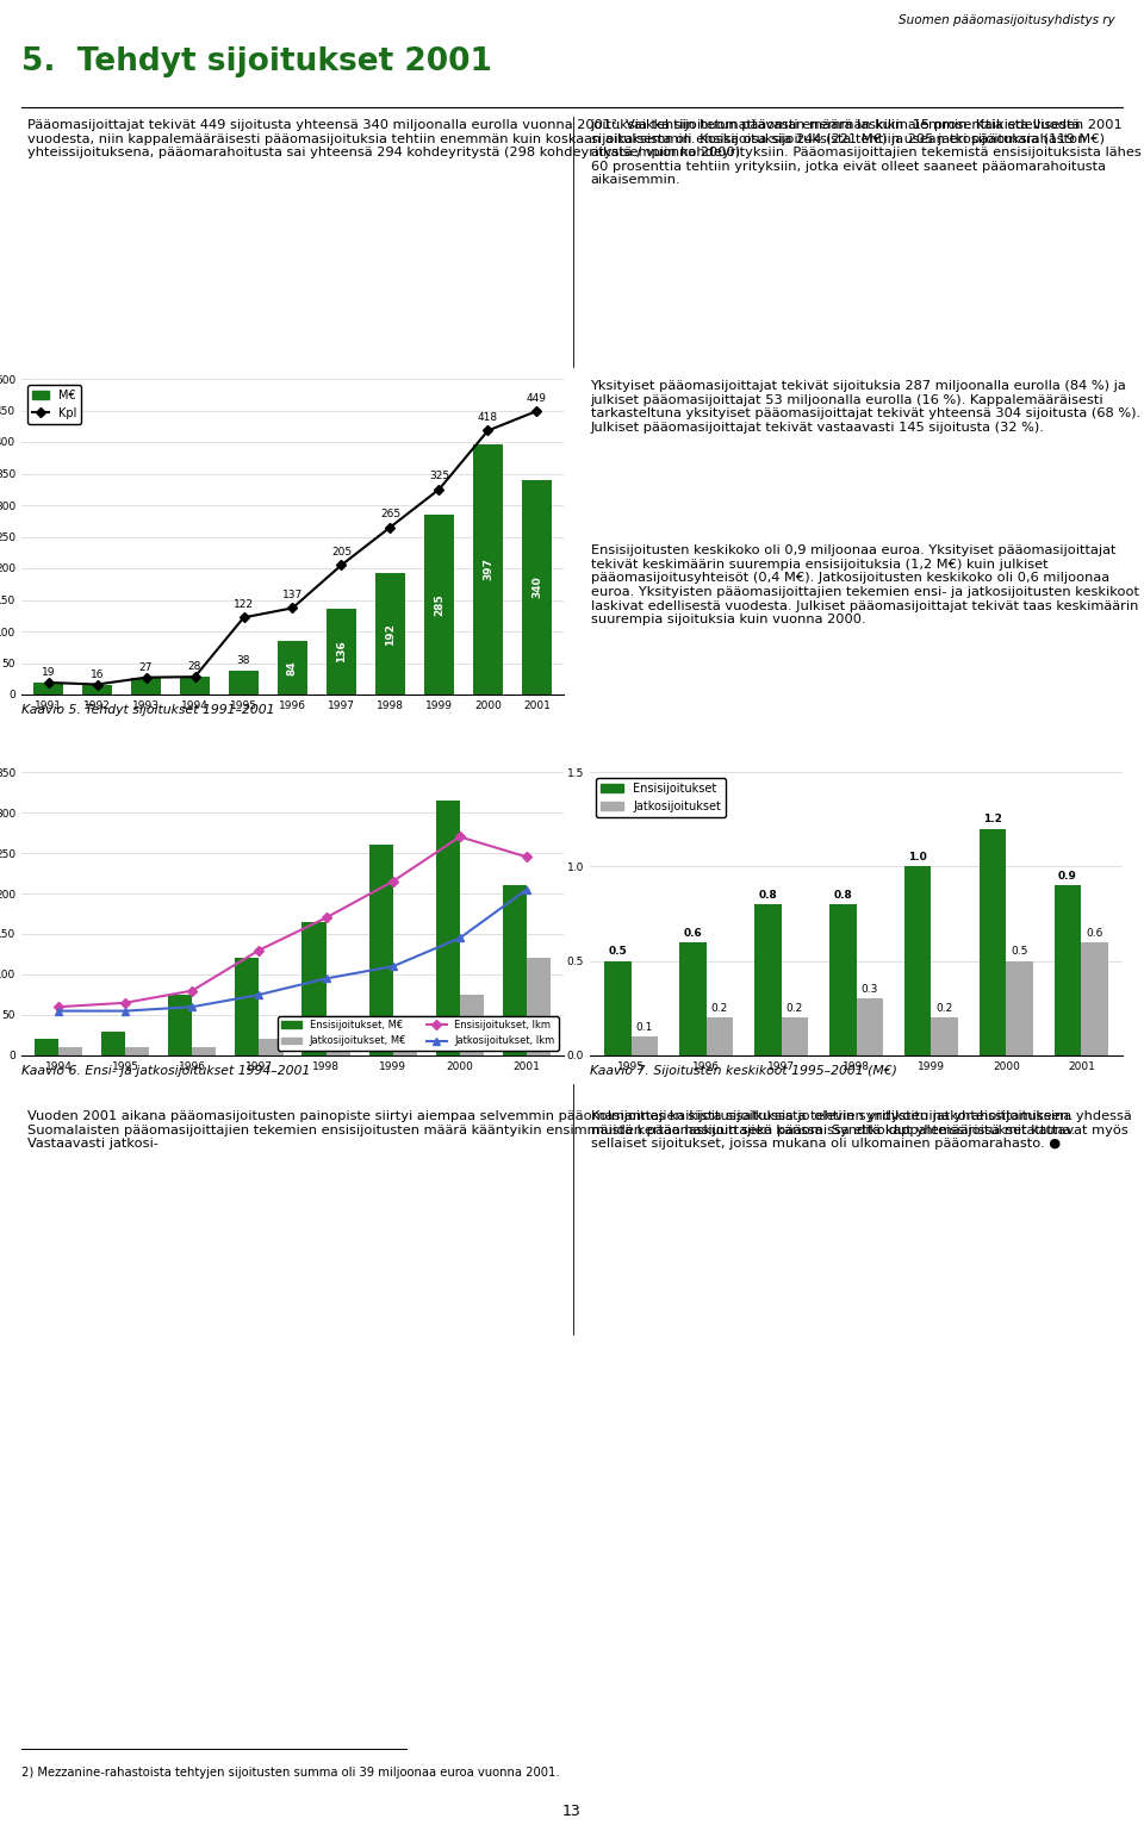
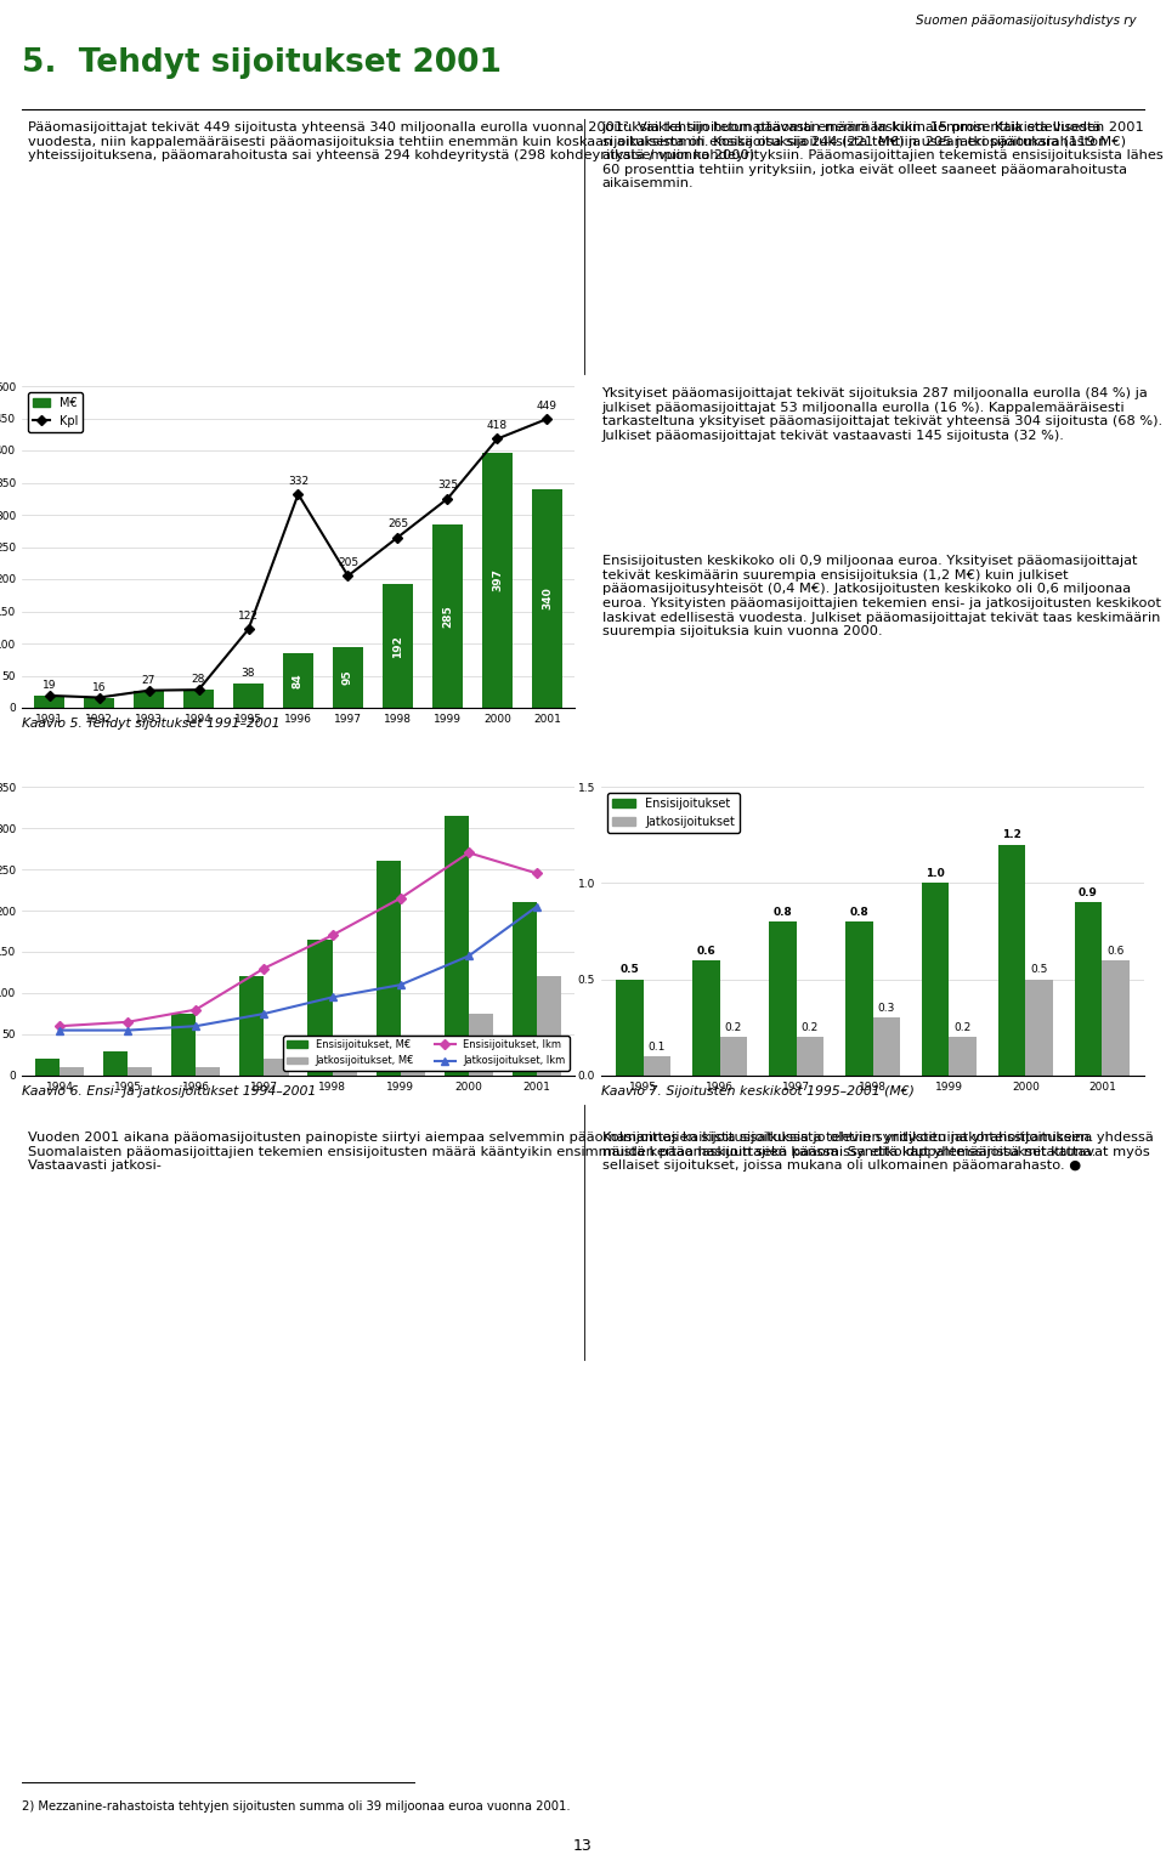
Kpl/1996: 137 -> 332
M€/1997: 136 -> 95
